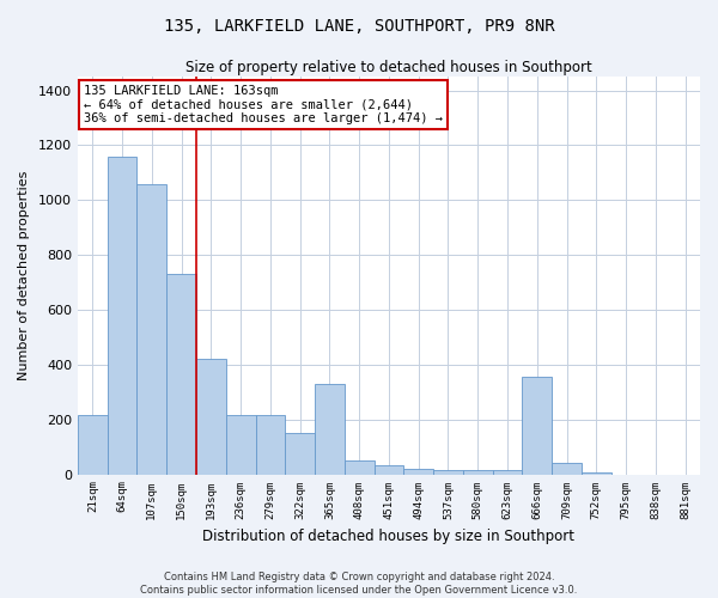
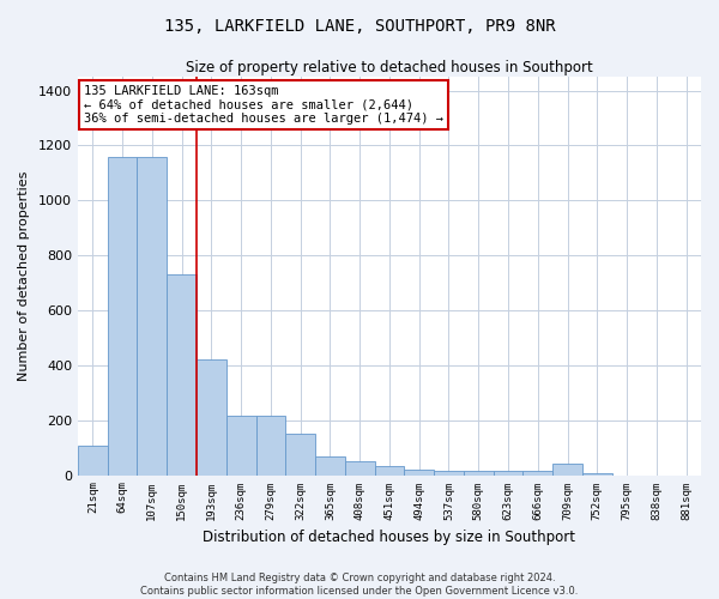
21sqm: 215 -> 105
107sqm: 1060 -> 1160
365sqm: 330 -> 70
666sqm: 355 -> 15
